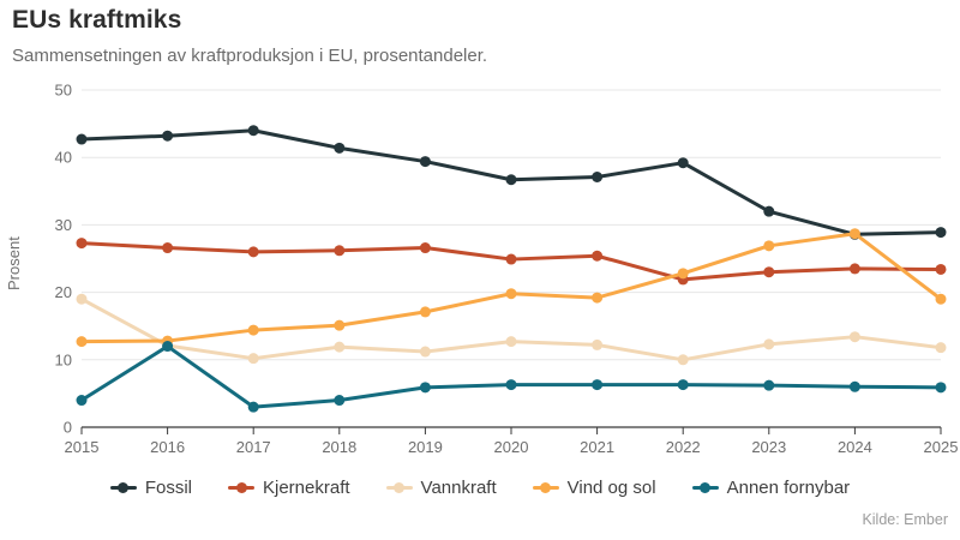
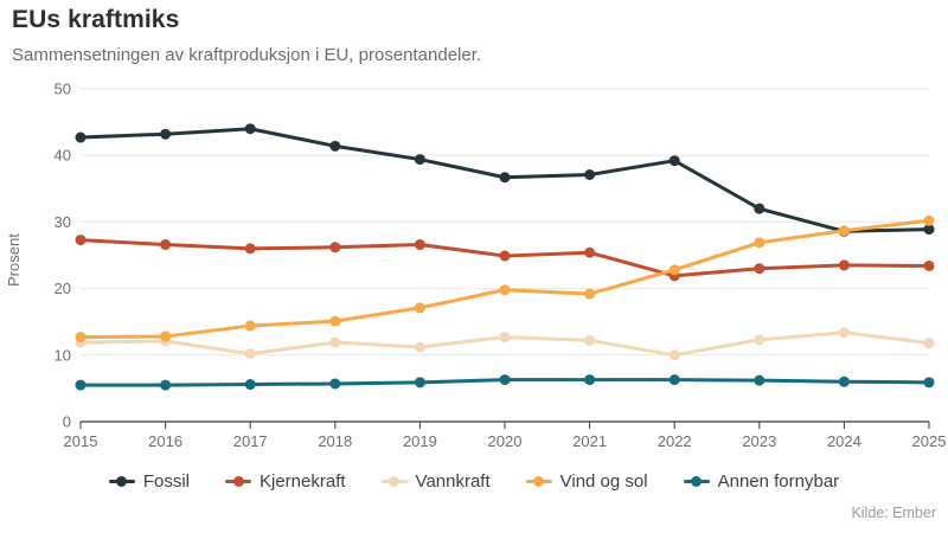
Vannkraft/2015: 19 -> 12
Annen fornybar/2015: 4 -> 6
Annen fornybar/2016: 12 -> 6
Annen fornybar/2017: 3 -> 6
Annen fornybar/2018: 4 -> 6
Vind og sol/2025: 19 -> 30
